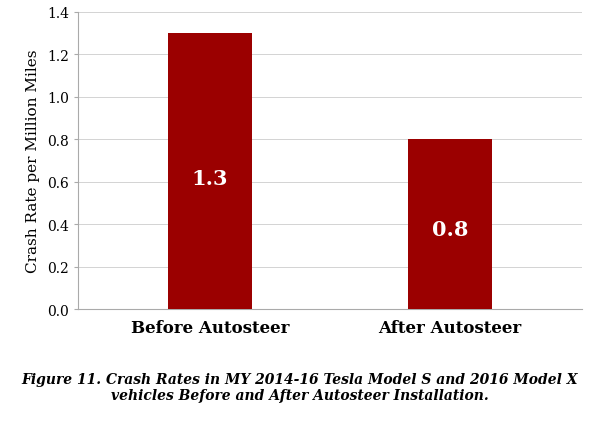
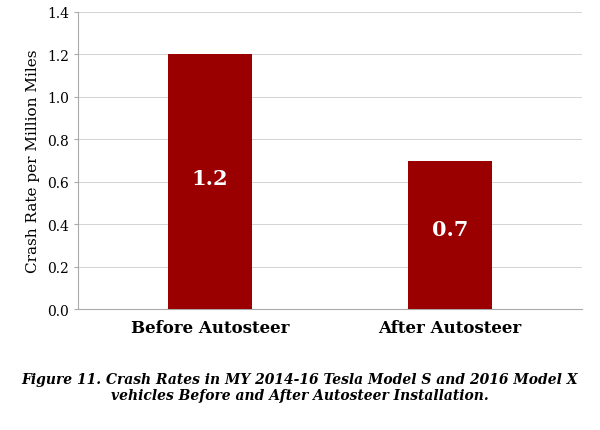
Before Autosteer: 1.3 -> 1.2
After Autosteer: 0.8 -> 0.7
